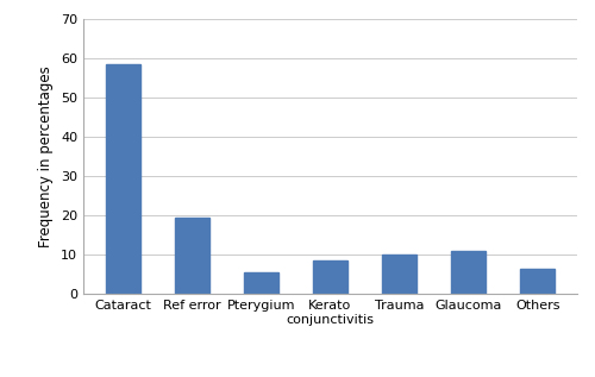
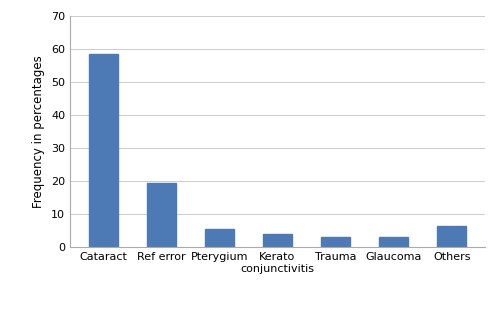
Kerato conjunctivitis: 8.5 -> 4.0
Trauma: 10.0 -> 3.2
Glaucoma: 11.0 -> 3.0
